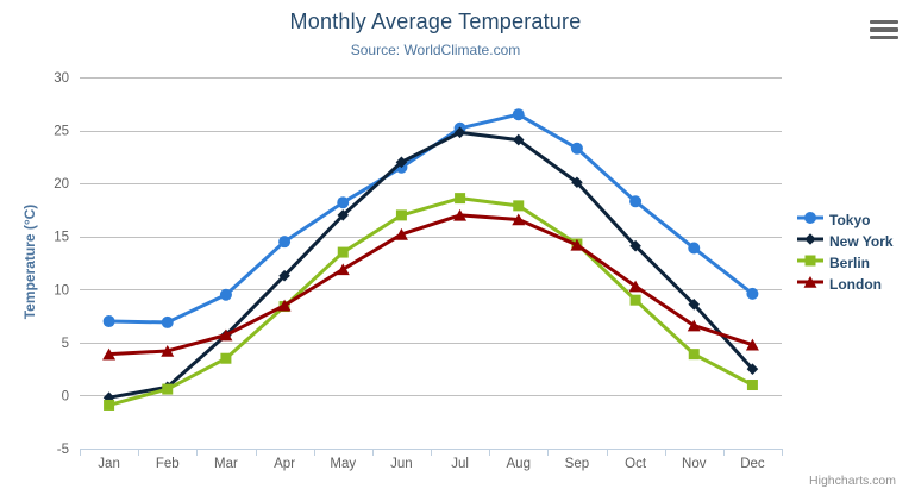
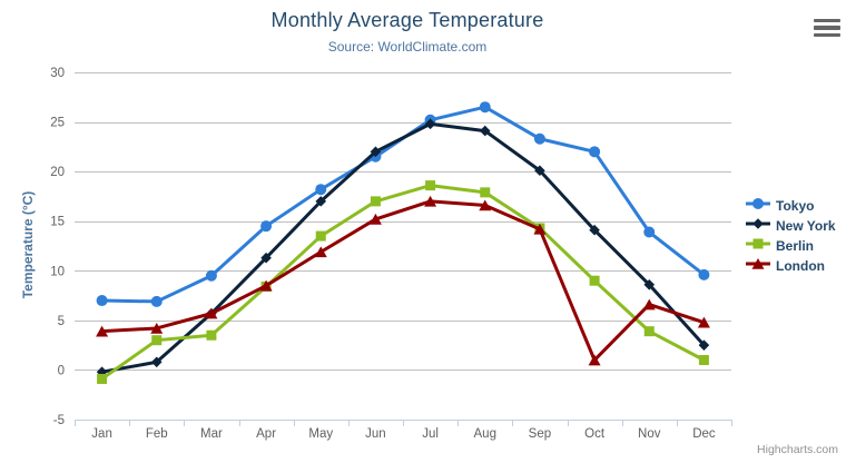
Berlin/Feb: 1 -> 3
Tokyo/Oct: 18 -> 22
London/Oct: 10 -> 1
